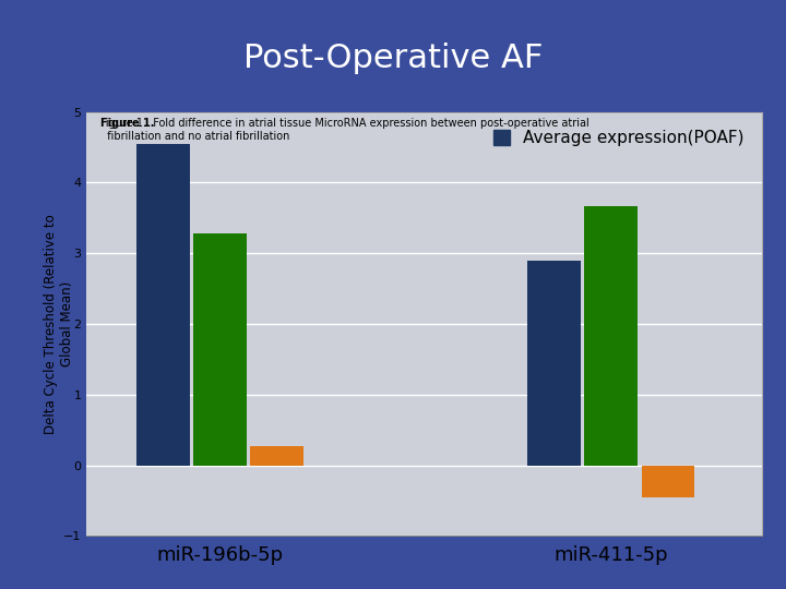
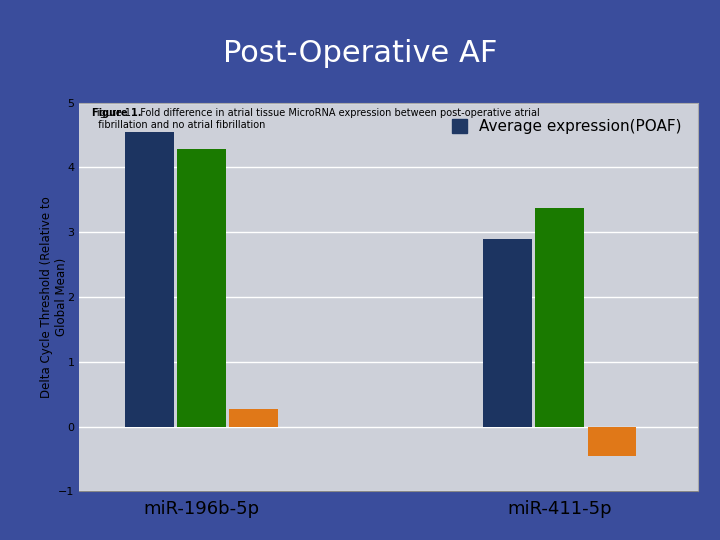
miR-196b-5p: 3.28 -> 4.28
miR-411-5p: 3.66 -> 3.38
